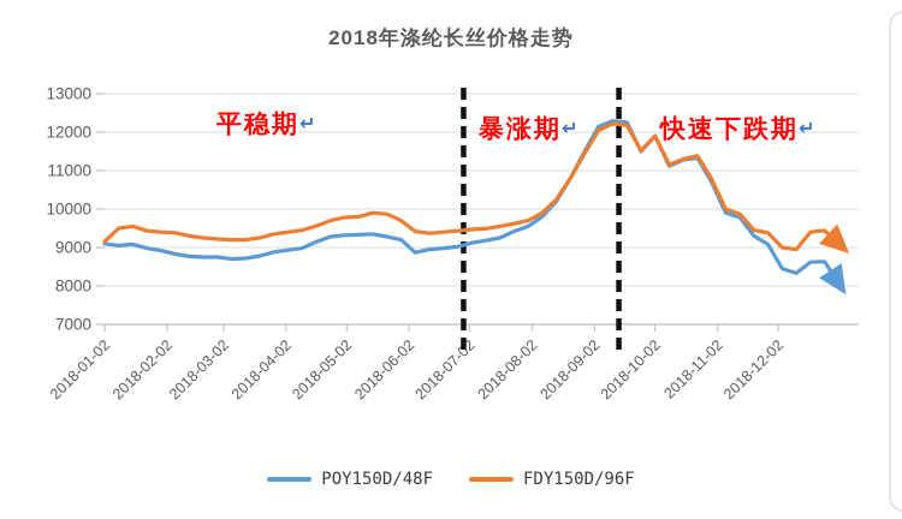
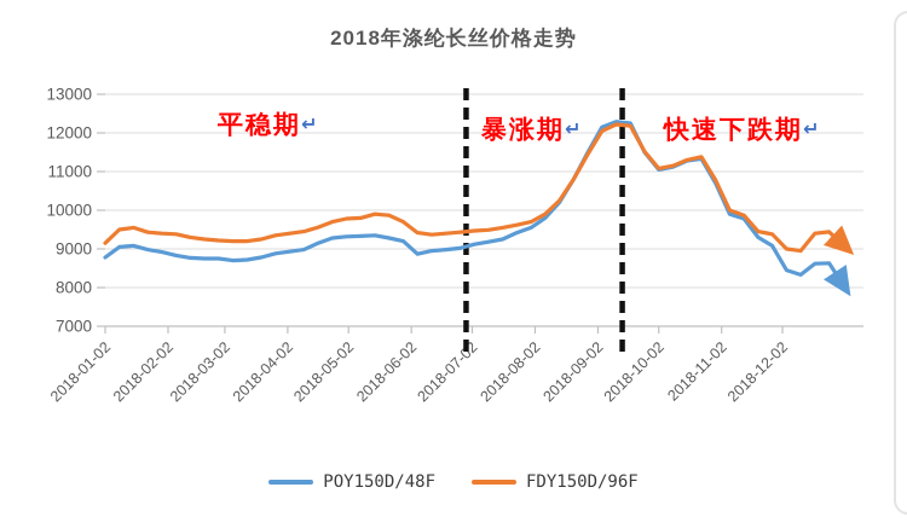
POY150D/48F/2018-01-02: 9100 -> 8800
POY150D/48F/2018-10-02: 11900 -> 11000
FDY150D/96F/2018-10-02: 11900 -> 11100
